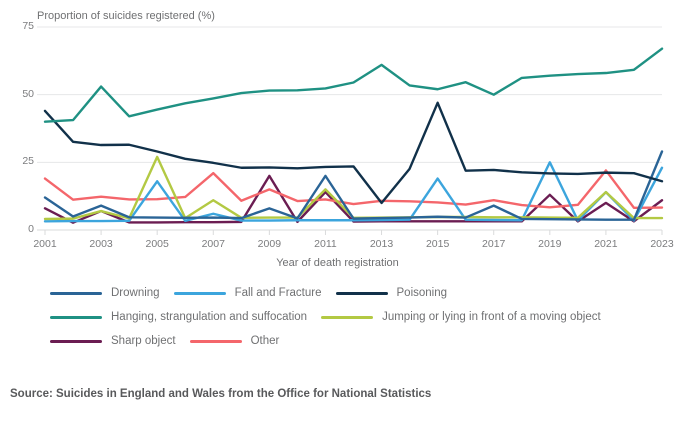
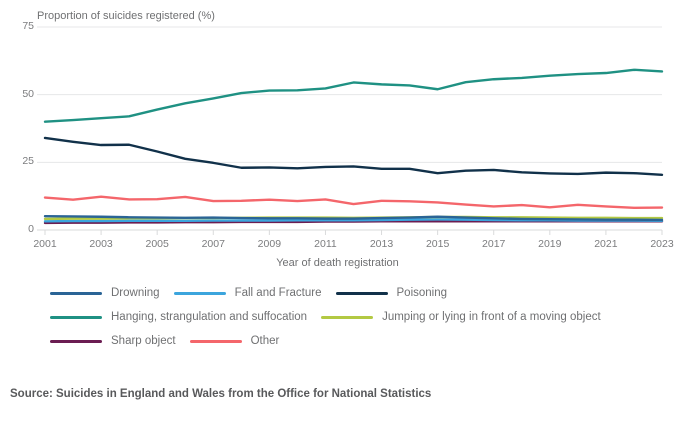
Poisoning/2001: 44 -> 34
Other/2001: 19 -> 12
Drowning/2001: 12 -> 5
Sharp object/2001: 8 -> 3
Hanging, strangulation and suffocation/2003: 53 -> 41
Drowning/2003: 9 -> 5
Jumping or lying in front of a moving object/2003: 7 -> 4
Sharp object/2003: 7 -> 3
Jumping or lying in front of a moving object/2005: 27 -> 4
Fall and Fracture/2005: 18 -> 3
Other/2007: 21 -> 11
Jumping or lying in front of a moving object/2007: 11 -> 4
Fall and Fracture/2007: 6 -> 4
Other/2009: 15 -> 11
Drowning/2009: 8 -> 4
Sharp object/2009: 20 -> 3
Drowning/2011: 20 -> 4
Jumping or lying in front of a moving object/2011: 15 -> 5
Sharp object/2011: 14 -> 3
Hanging, strangulation and suffocation/2013: 61 -> 54
Poisoning/2013: 10 -> 23
Poisoning/2015: 47 -> 21
Fall and Fracture/2015: 19 -> 4
Hanging, strangulation and suffocation/2017: 50 -> 56
Other/2017: 11 -> 9
Drowning/2017: 9 -> 4
Sharp object/2019: 13 -> 3
Fall and Fracture/2019: 25 -> 4
Other/2021: 22 -> 9
Jumping or lying in front of a moving object/2021: 14 -> 4
Sharp object/2021: 10 -> 3
Fall and Fracture/2021: 14 -> 4
Hanging, strangulation and suffocation/2023: 67 -> 59
Poisoning/2023: 18 -> 20
Drowning/2023: 29 -> 4
Sharp object/2023: 11 -> 3
Fall and Fracture/2023: 23 -> 3
